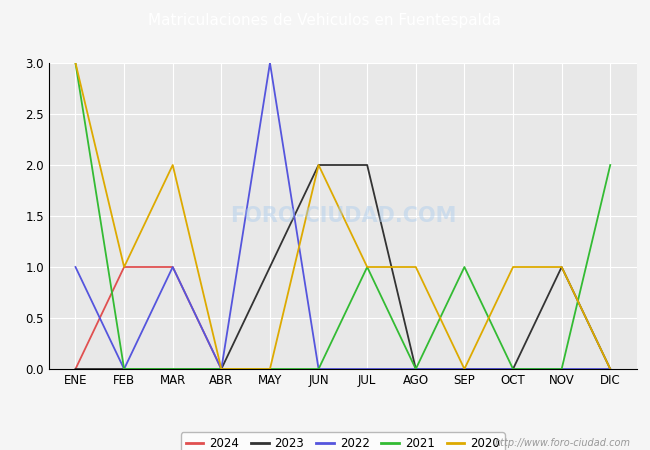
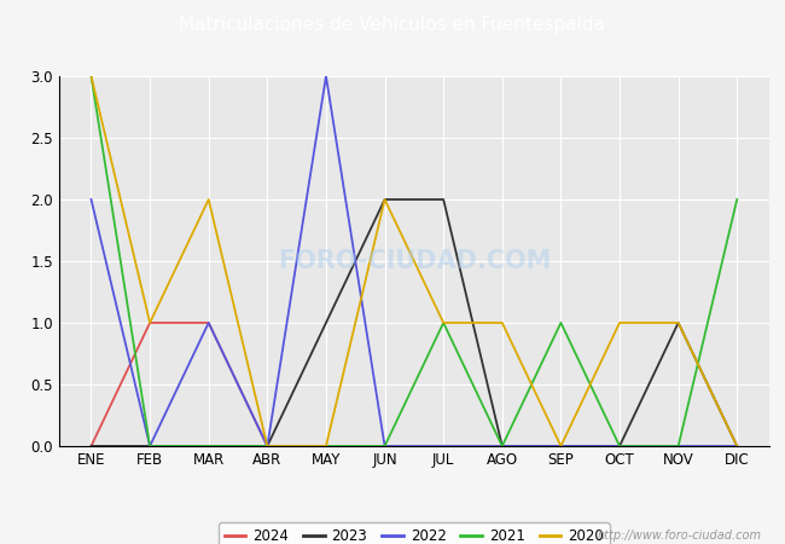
2022/ENE: 1 -> 2
